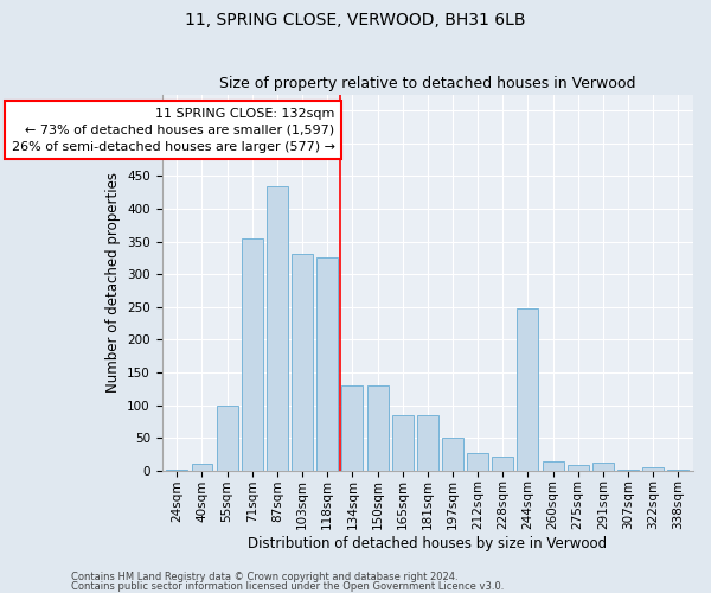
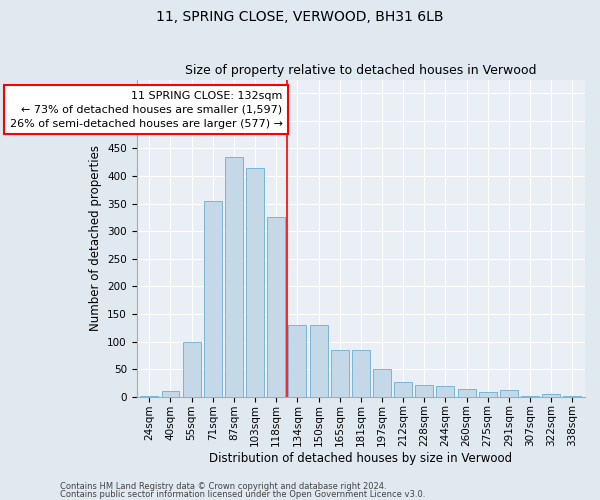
103sqm: 332 -> 415
244sqm: 248 -> 20
